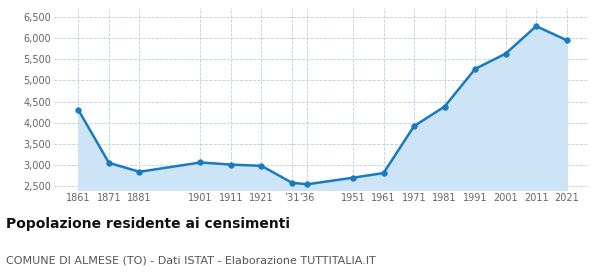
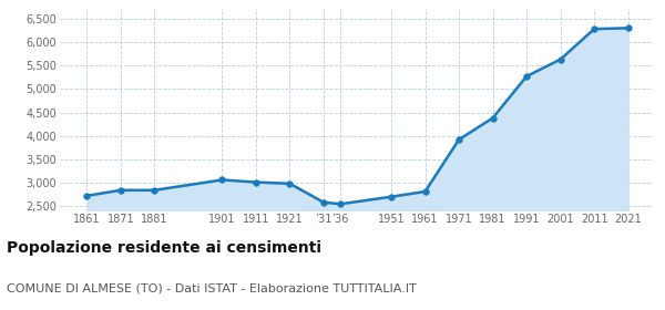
1861: 4,300 -> 2,720
1871: 3,050 -> 2,840
2021: 5,950 -> 6,300
